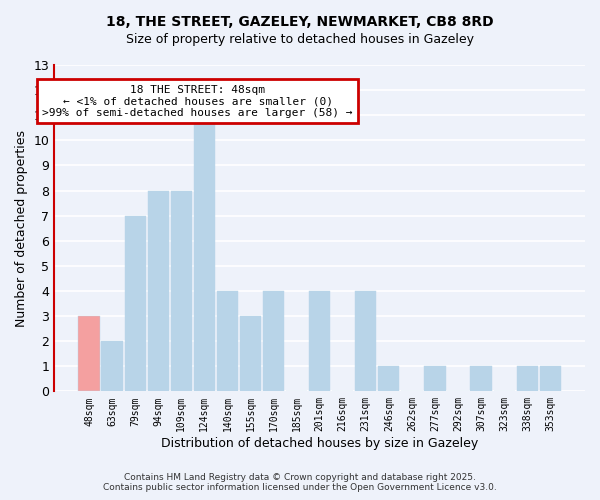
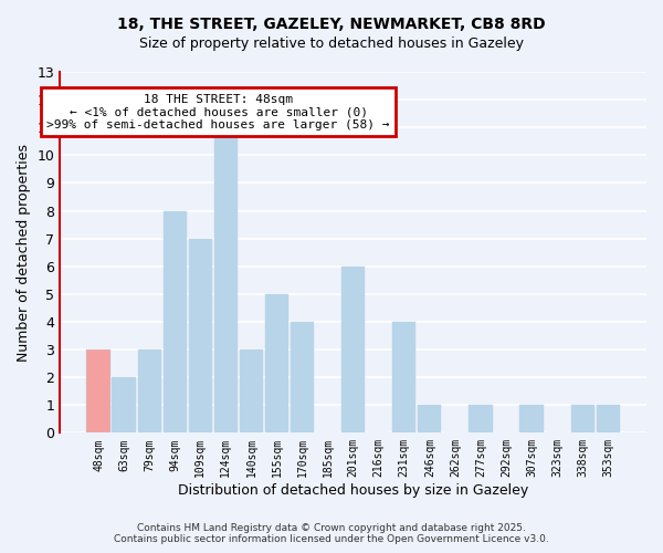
79sqm: 7 -> 3
109sqm: 8 -> 7
140sqm: 4 -> 3
155sqm: 3 -> 5
201sqm: 4 -> 6
